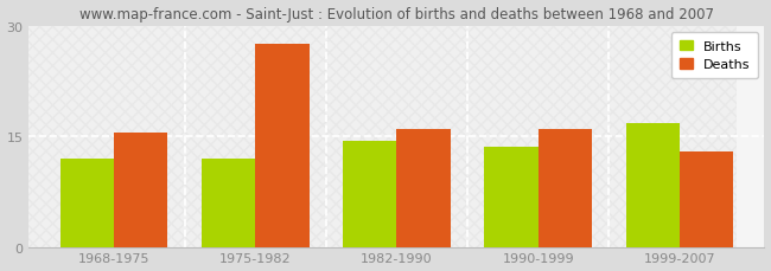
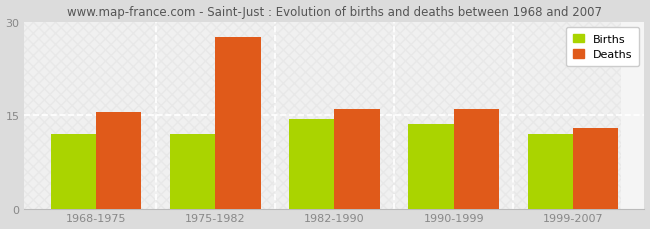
Births/1999-2007: 16.8 -> 12.0
